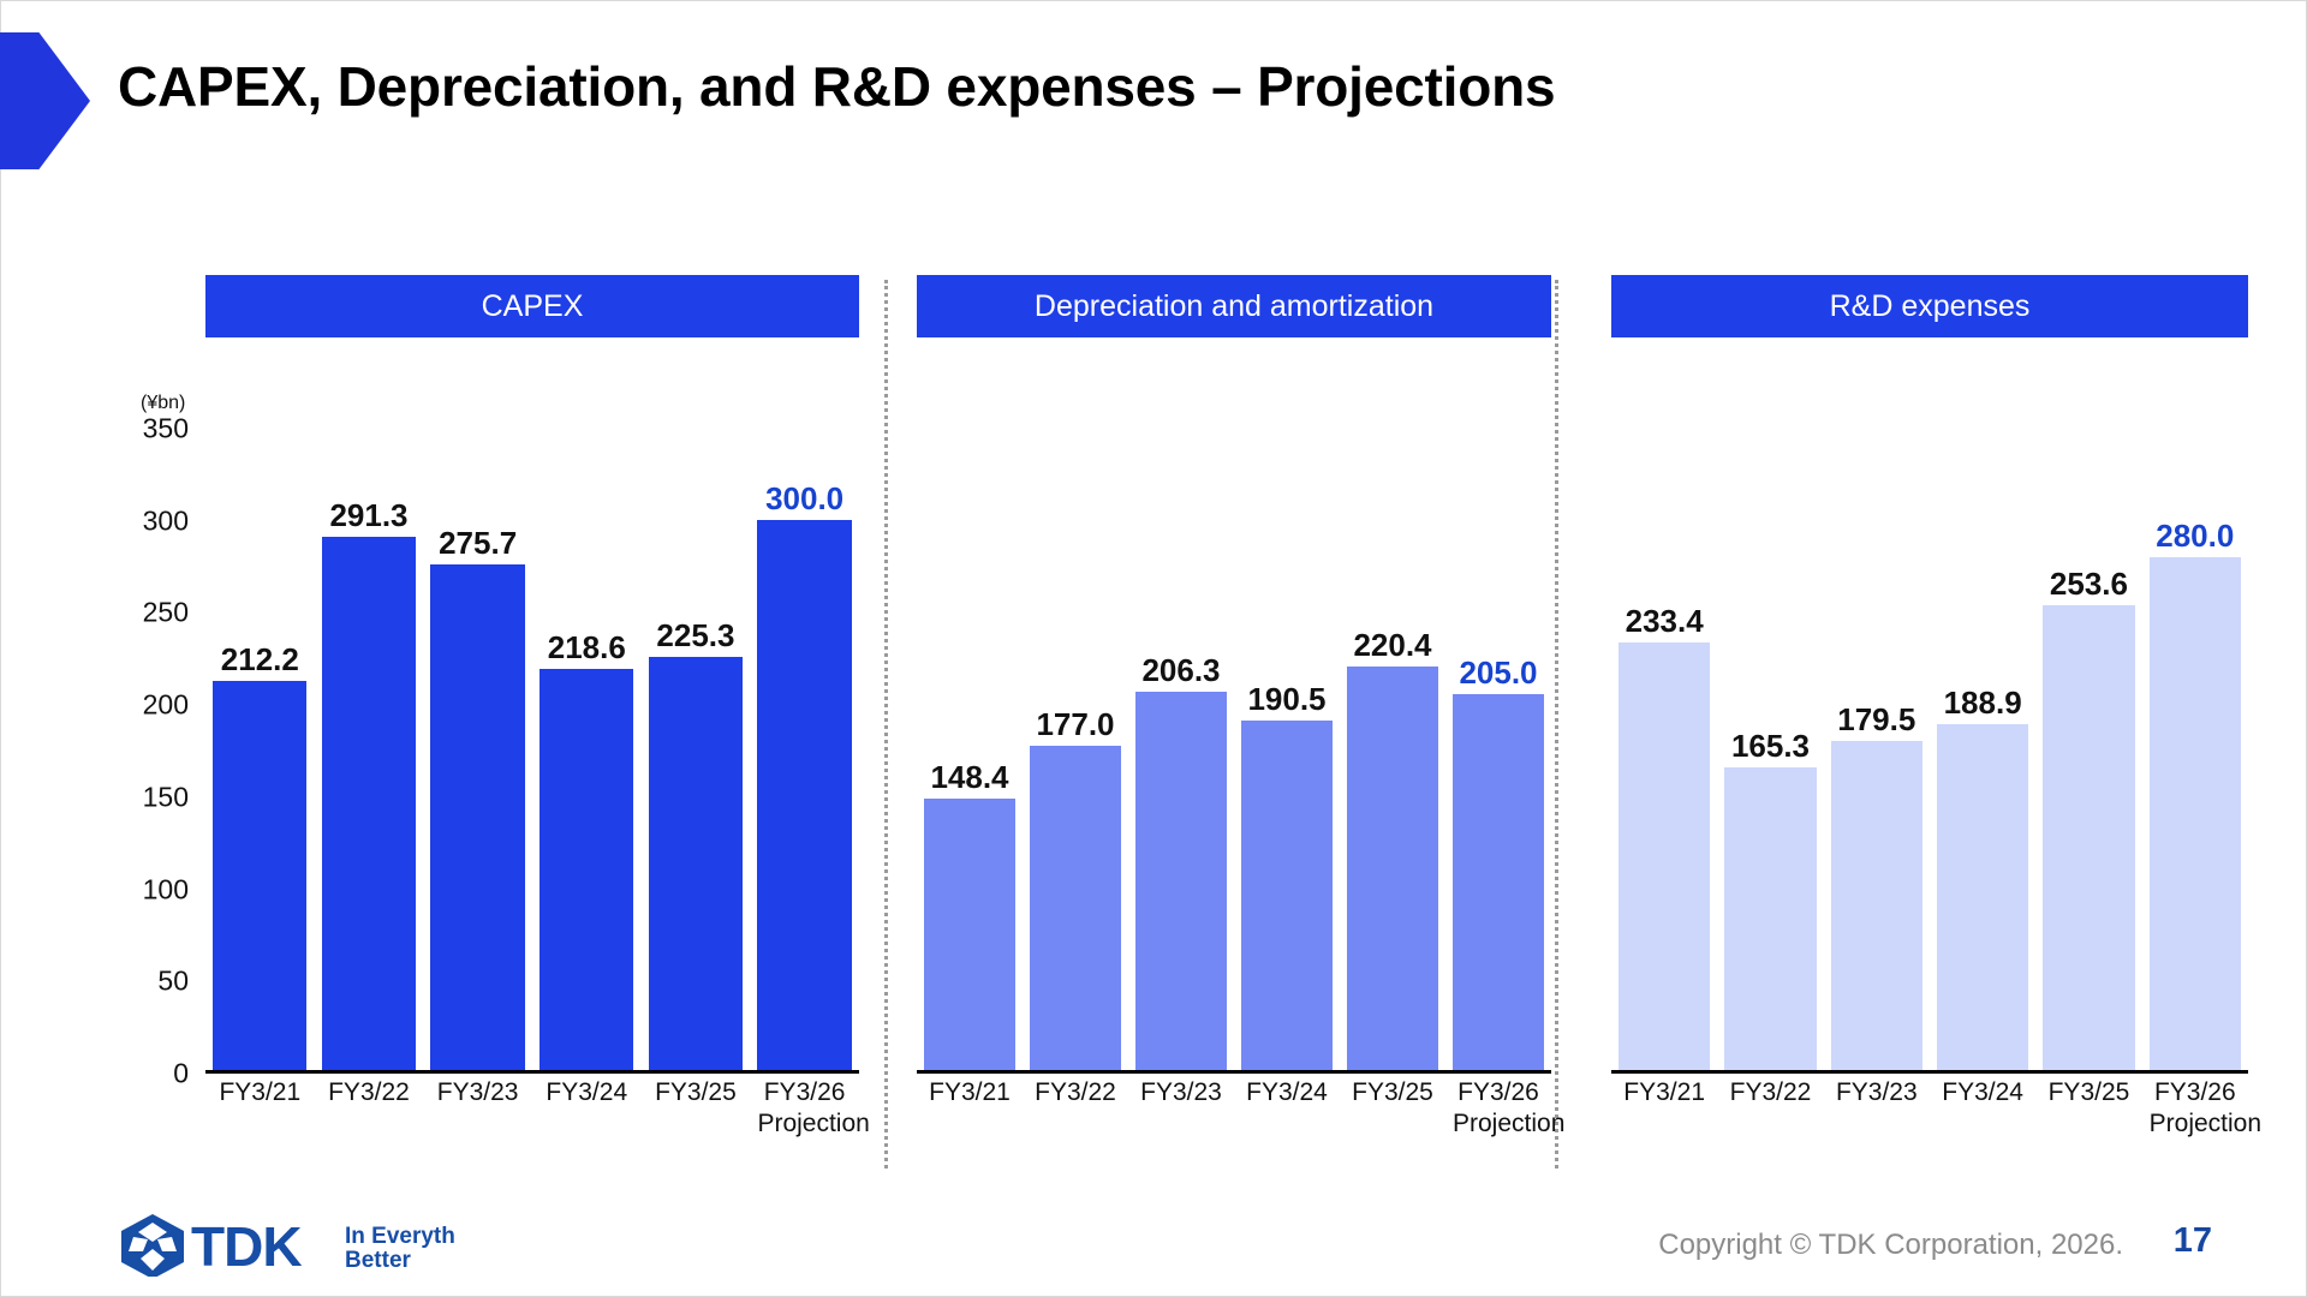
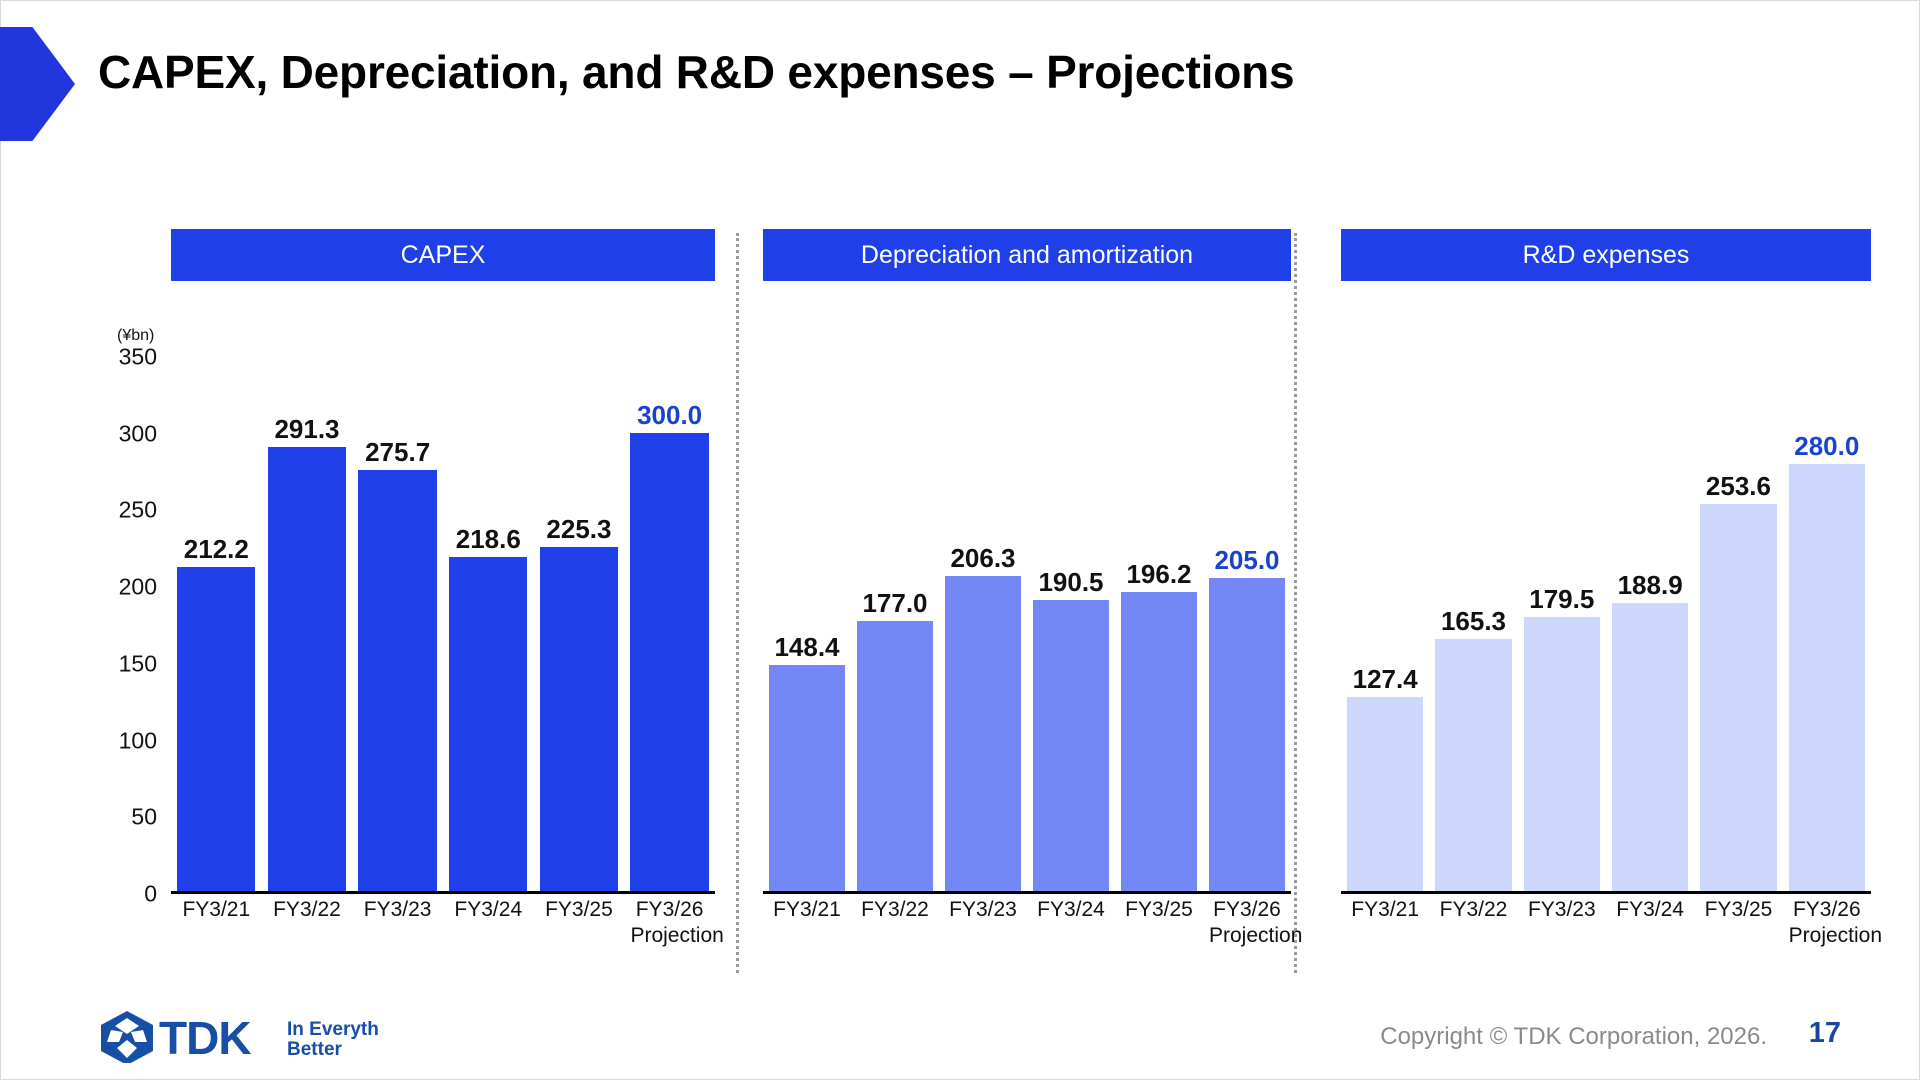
Depreciation and amortization/FY3/25: 220.4 -> 196.2
R&D expenses/FY3/21: 233.4 -> 127.4
